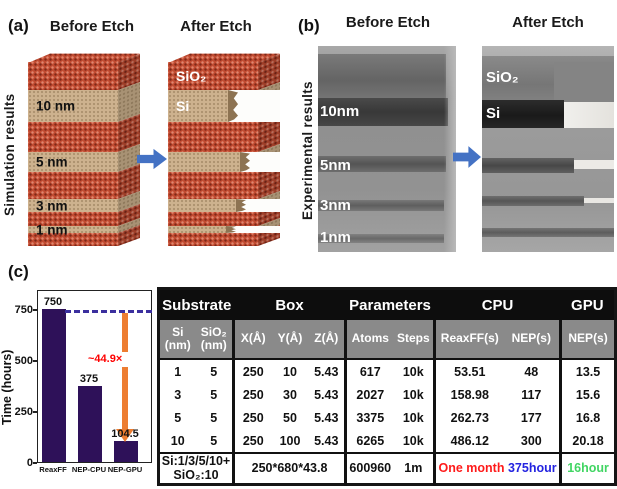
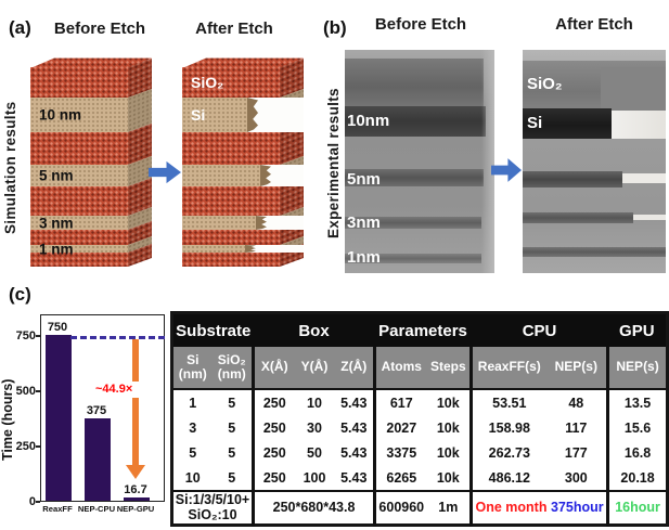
NEP-GPU: 104.5 -> 16.7
